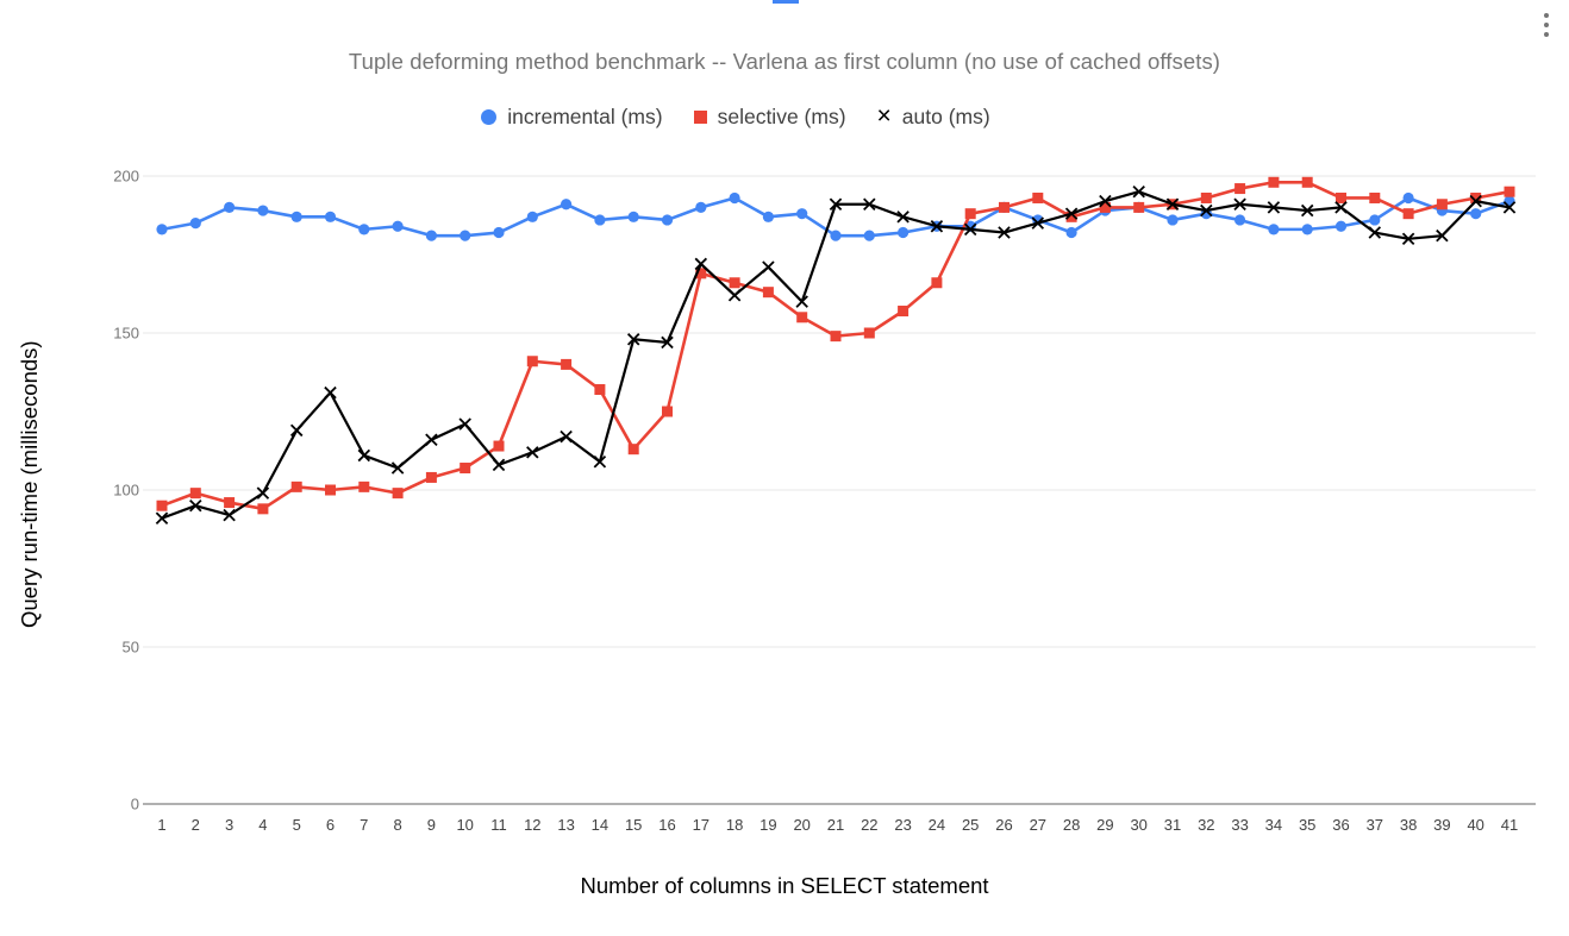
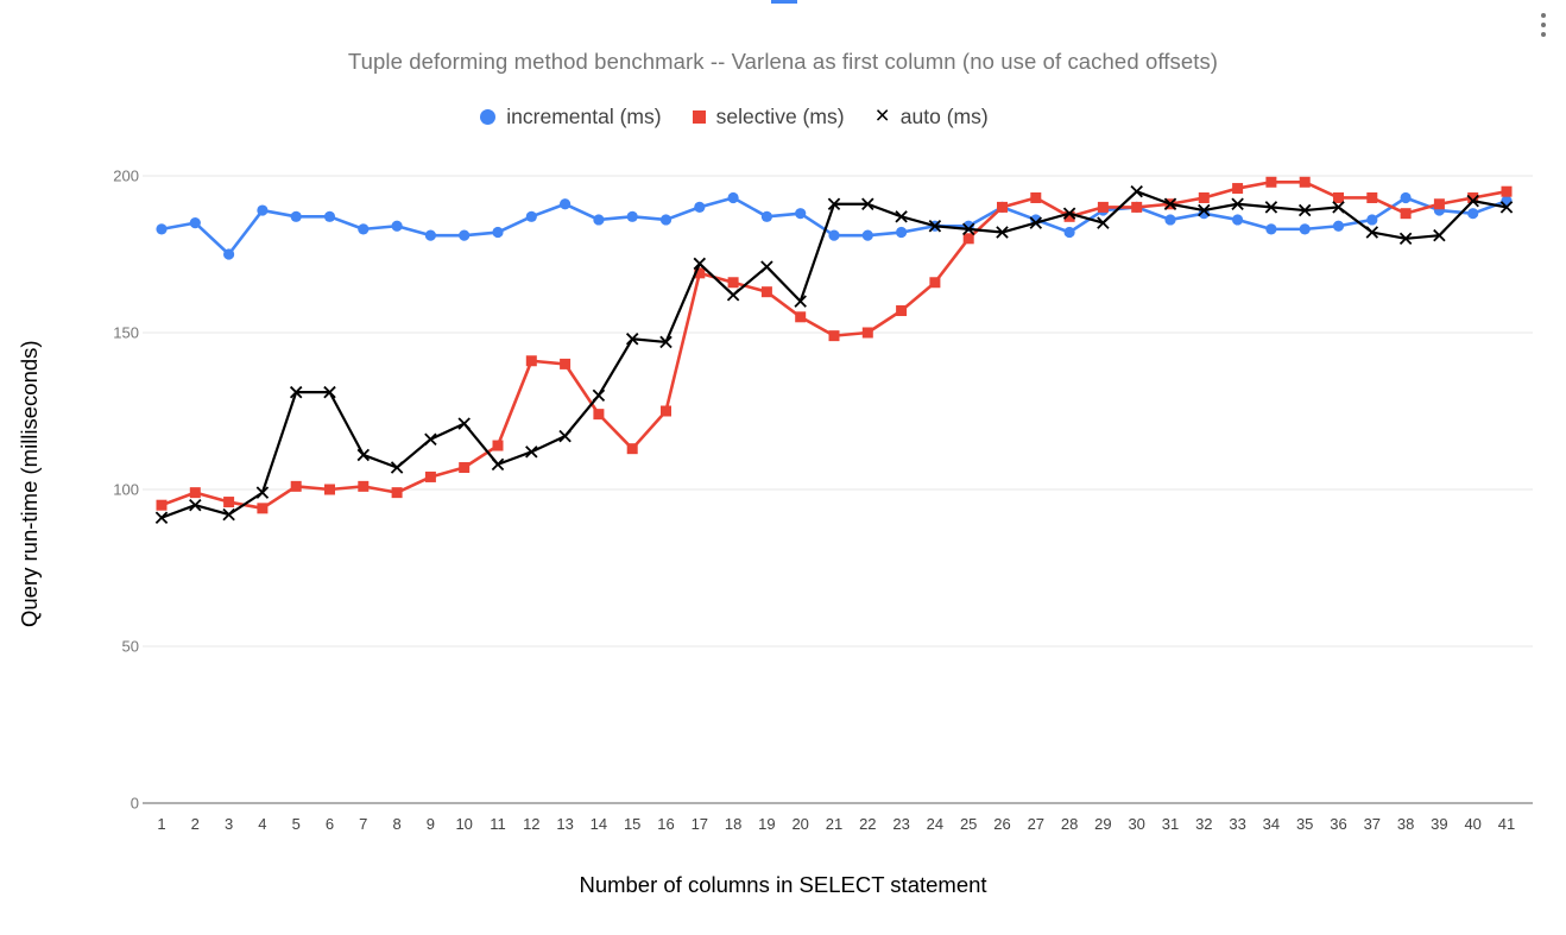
incremental (ms)/3: 190 -> 175
auto (ms)/5: 119 -> 131
selective (ms)/14: 132 -> 124
auto (ms)/14: 109 -> 130
selective (ms)/25: 188 -> 180
auto (ms)/29: 192 -> 185
